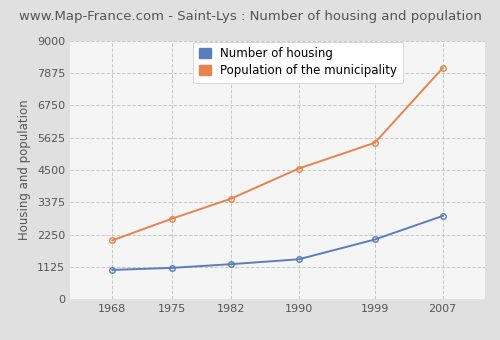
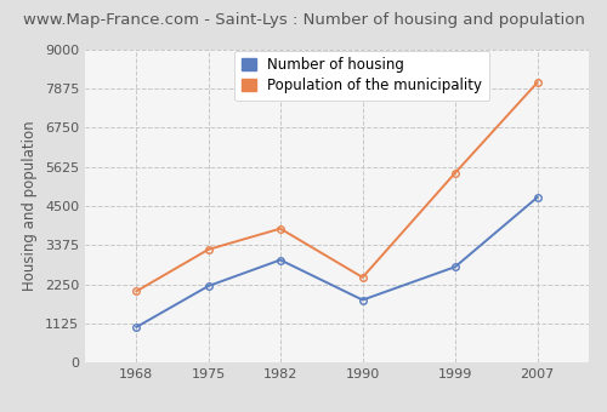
Number of housing/1975: 1090 -> 2200
Population of the municipality/1975: 2800 -> 3250
Number of housing/1982: 1220 -> 2950
Population of the municipality/1982: 3500 -> 3850
Number of housing/1990: 1390 -> 1800
Population of the municipality/1990: 4550 -> 2450
Number of housing/1999: 2080 -> 2750
Number of housing/2007: 2900 -> 4750
